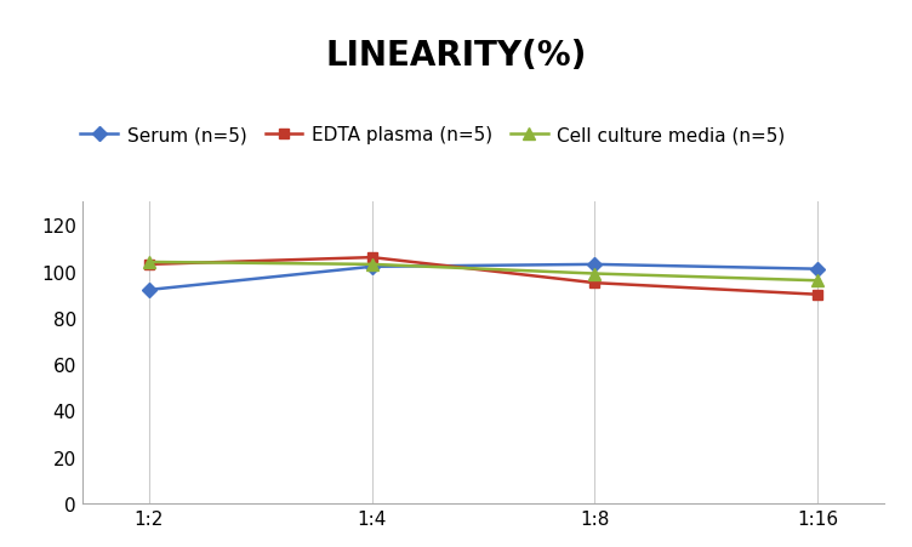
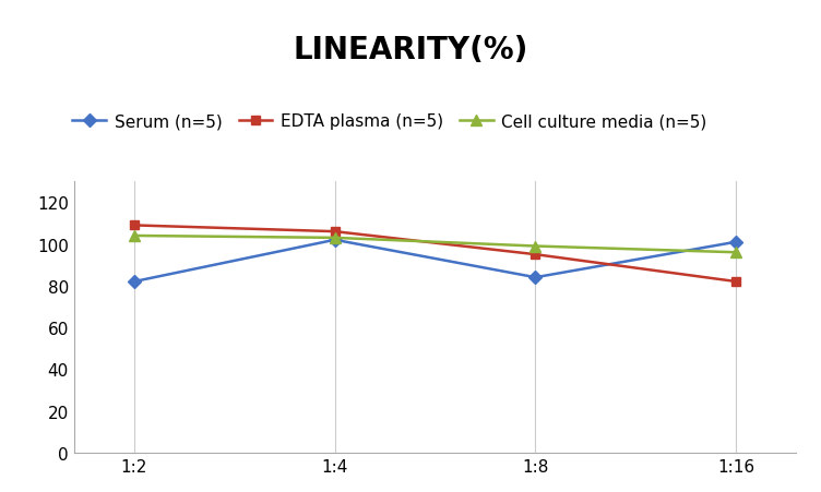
Serum (n=5)/1:2: 92 -> 82
EDTA plasma (n=5)/1:2: 103 -> 109
Serum (n=5)/1:8: 103 -> 84
EDTA plasma (n=5)/1:16: 90 -> 82
